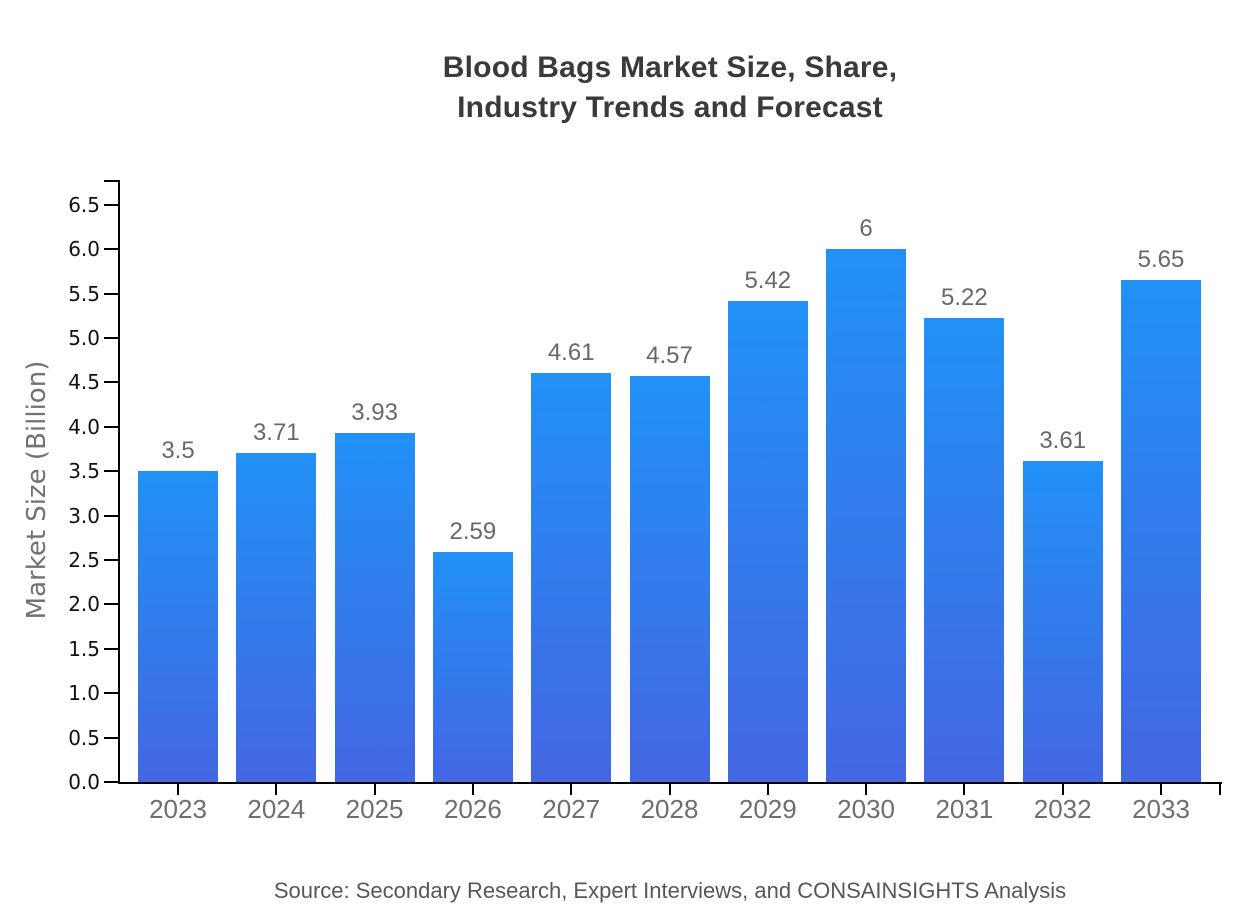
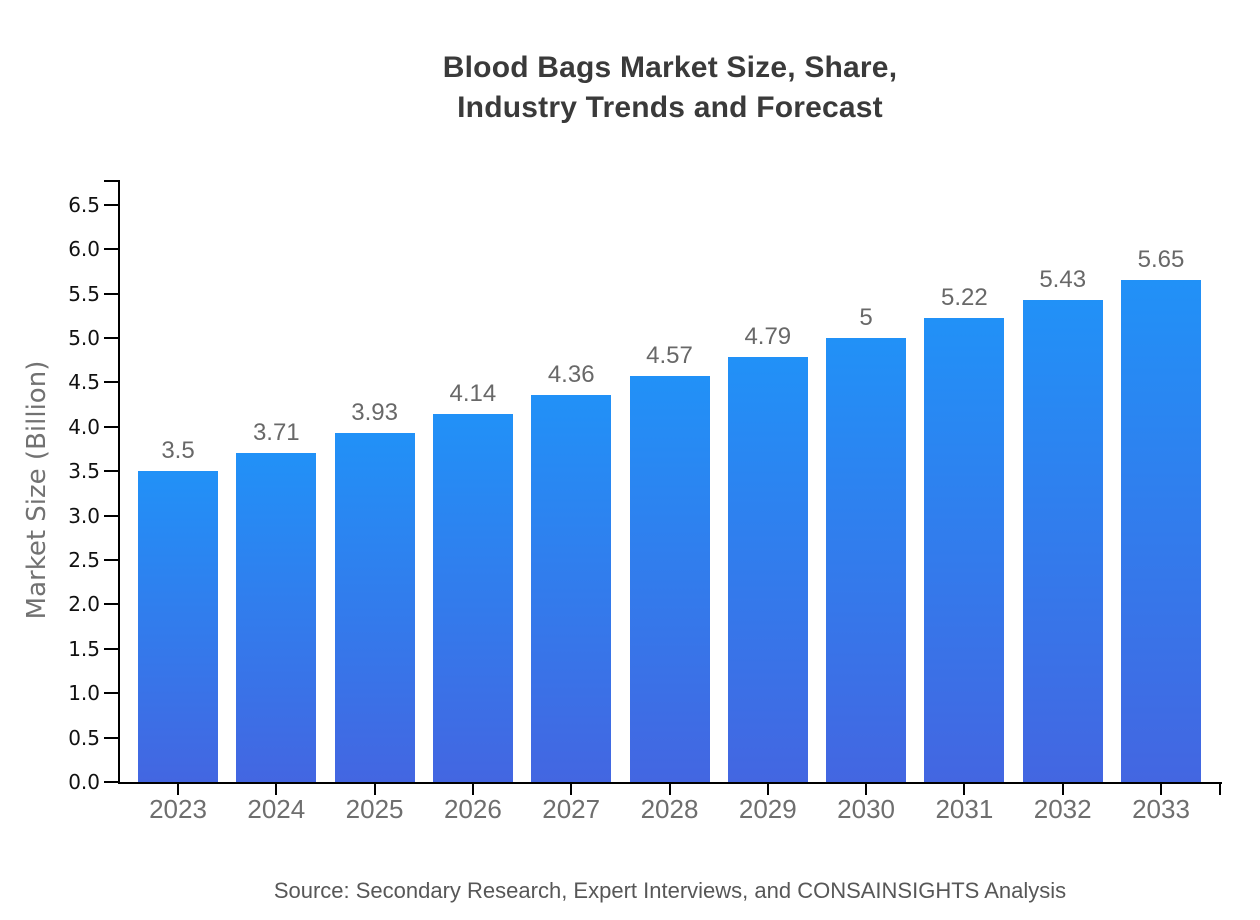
2026: 2.59 -> 4.14
2027: 4.61 -> 4.36
2029: 5.42 -> 4.79
2030: 6 -> 5
2032: 3.61 -> 5.43
